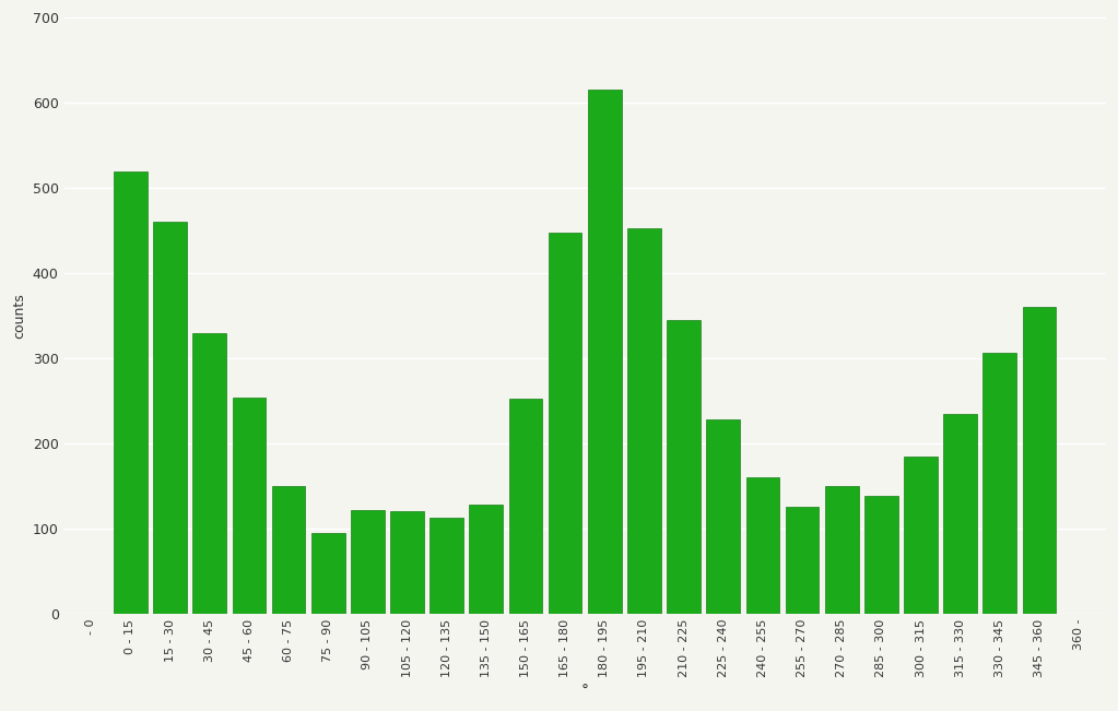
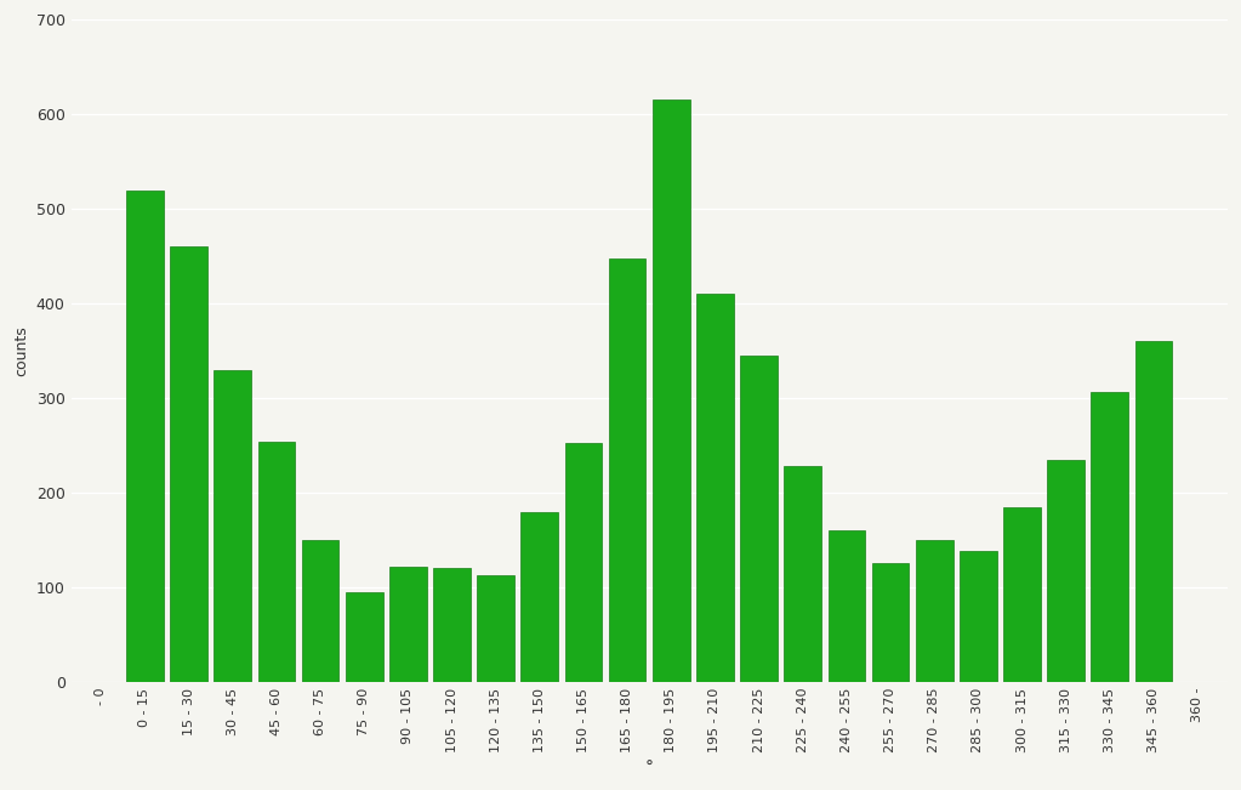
135 - 150: 128 -> 180
195 - 210: 453 -> 410
